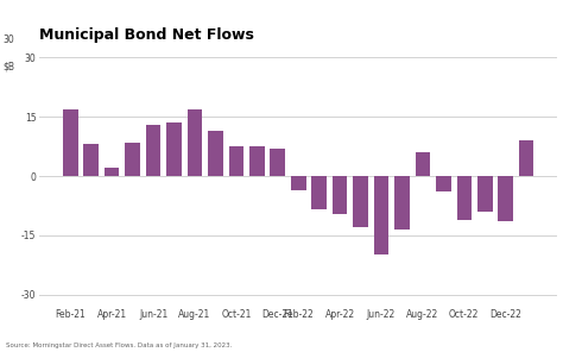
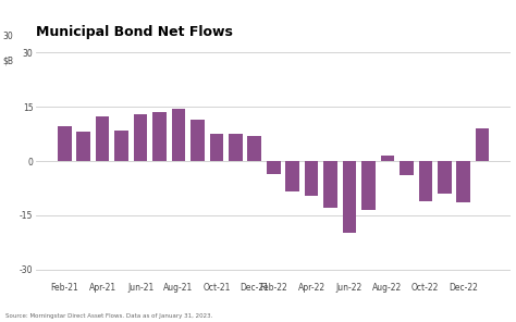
Feb-21: 17.0 -> 9.5
Apr-21: 2.0 -> 12.5
Aug-21: 17.0 -> 14.5
Aug-22: 6.0 -> 1.5
